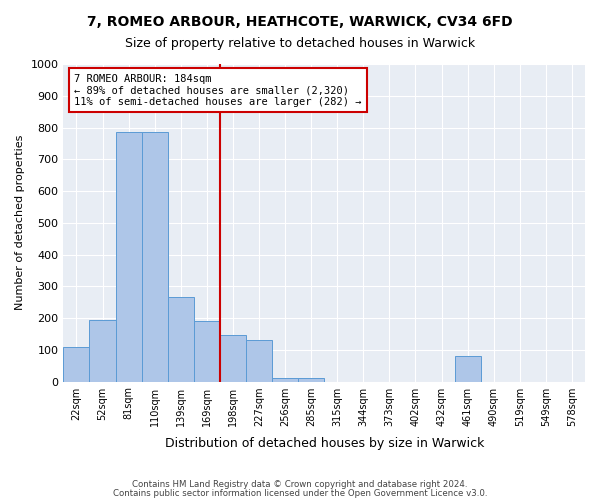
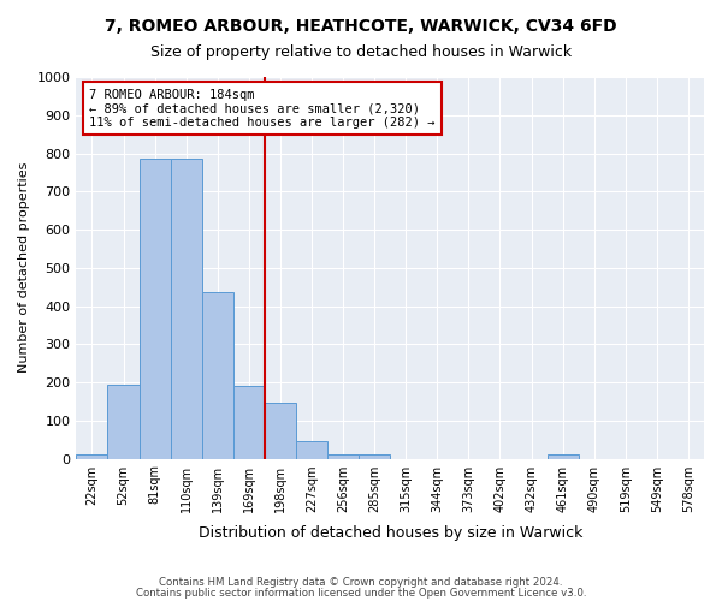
22sqm: 110 -> 10
139sqm: 265 -> 435
227sqm: 130 -> 45
461sqm: 80 -> 10
